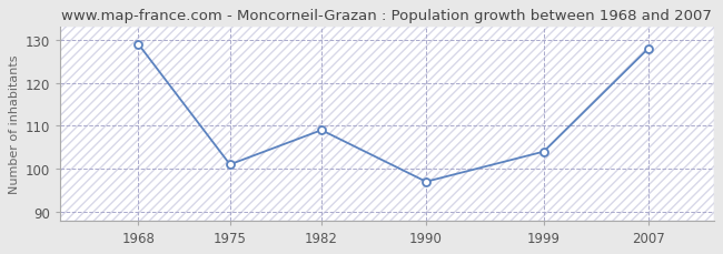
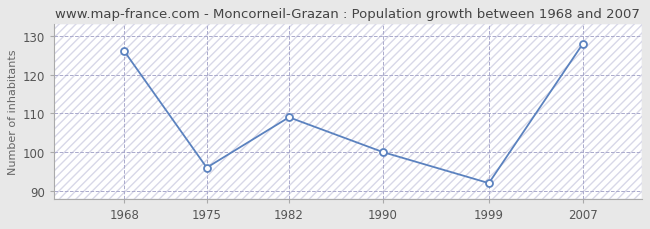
1968: 129 -> 126
1975: 101 -> 96
1990: 97 -> 100
1999: 104 -> 92
